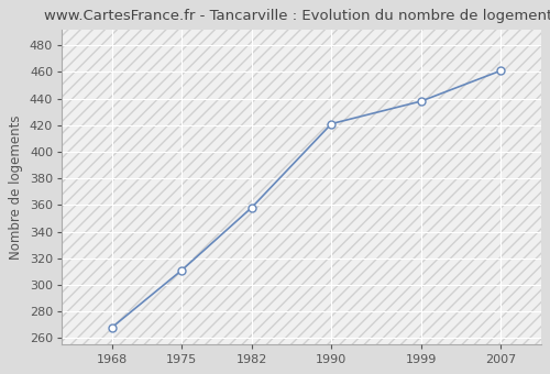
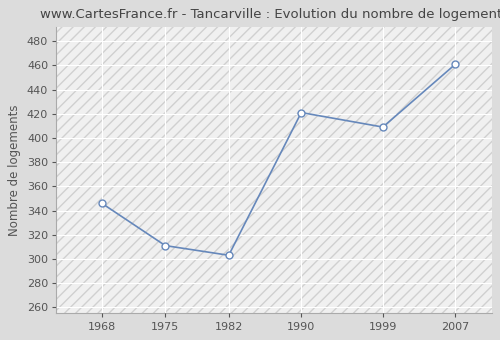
1968: 268 -> 346
1982: 358 -> 303
1999: 438 -> 409
